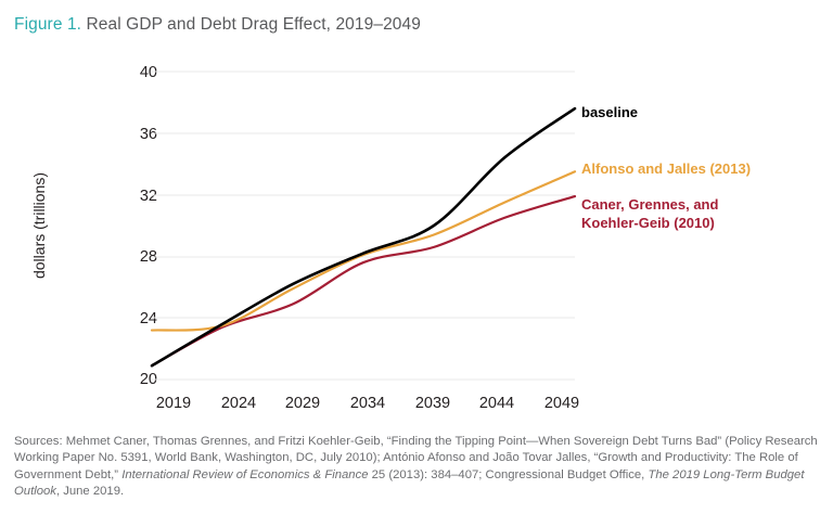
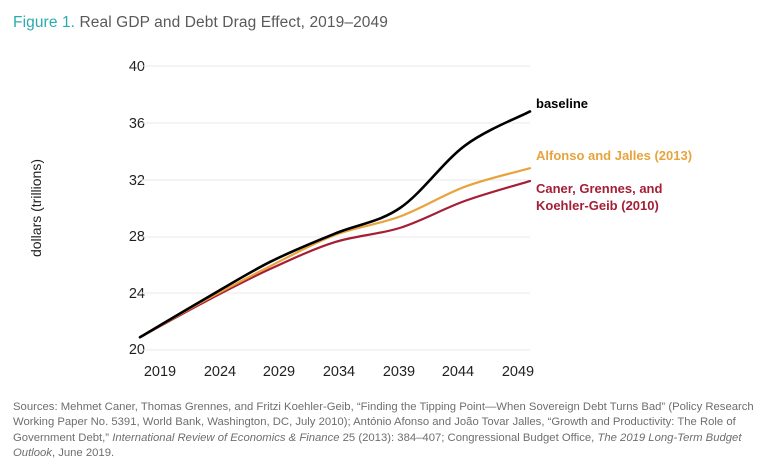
Alfonso and Jalles (2013)/2019: 23.2 -> 20.9
Caner, Grennes, and Koehler-Geib (2010)/2029: 24.9 -> 25.7
baseline/2049: 37.6 -> 36.8
Alfonso and Jalles (2013)/2049: 33.5 -> 32.8
